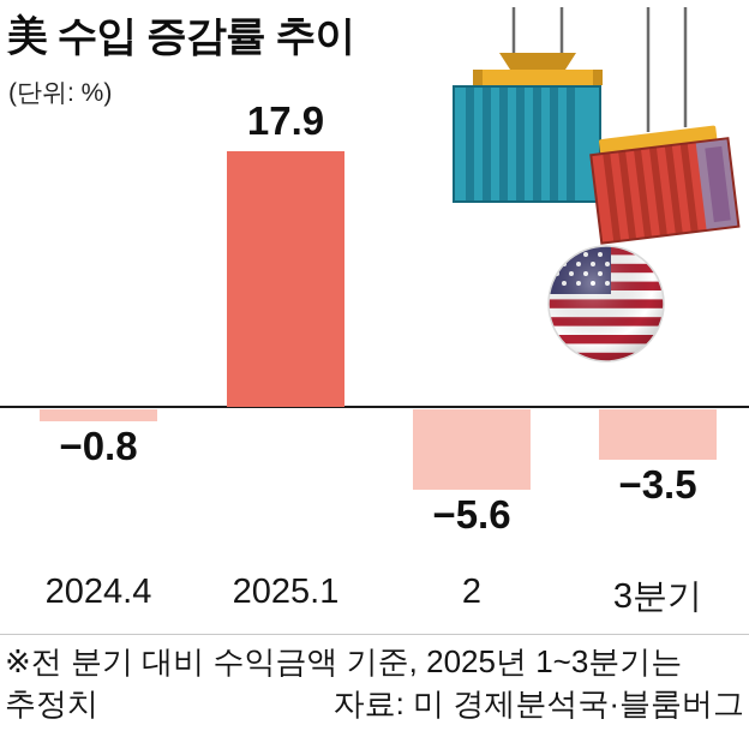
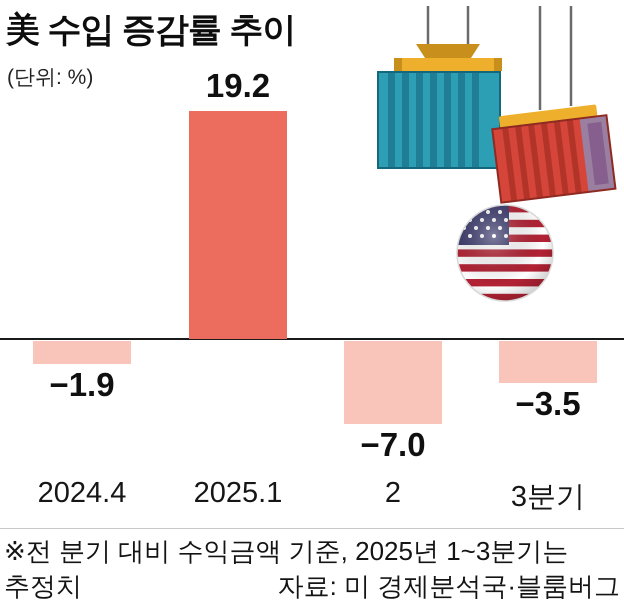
2024.4: −0.8 -> −1.9
2025.1: 17.9 -> 19.2
2: −5.6 -> −7.0
